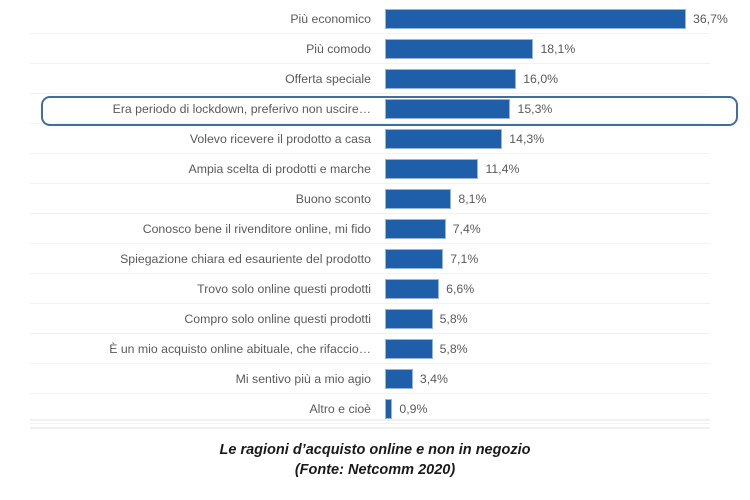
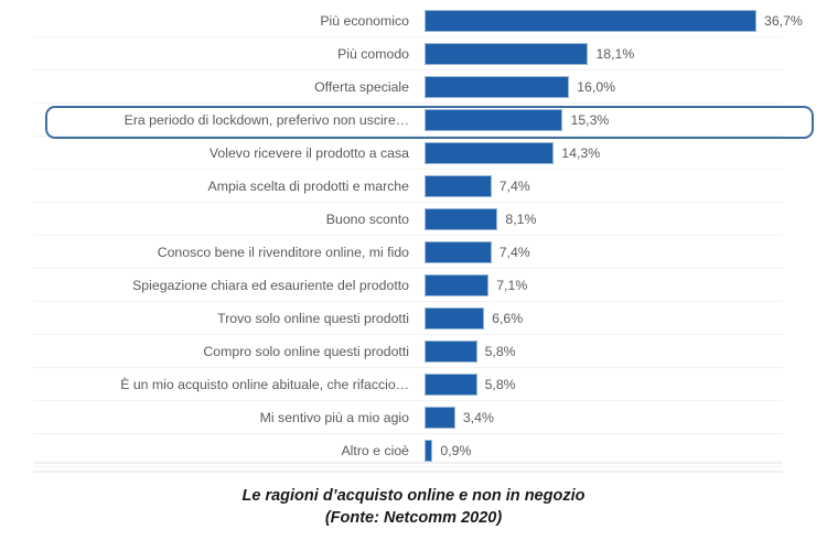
Ampia scelta di prodotti e marche: 11,4% -> 7,4%
